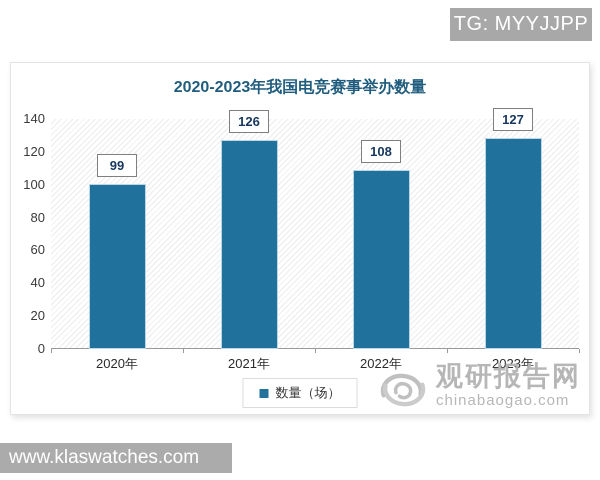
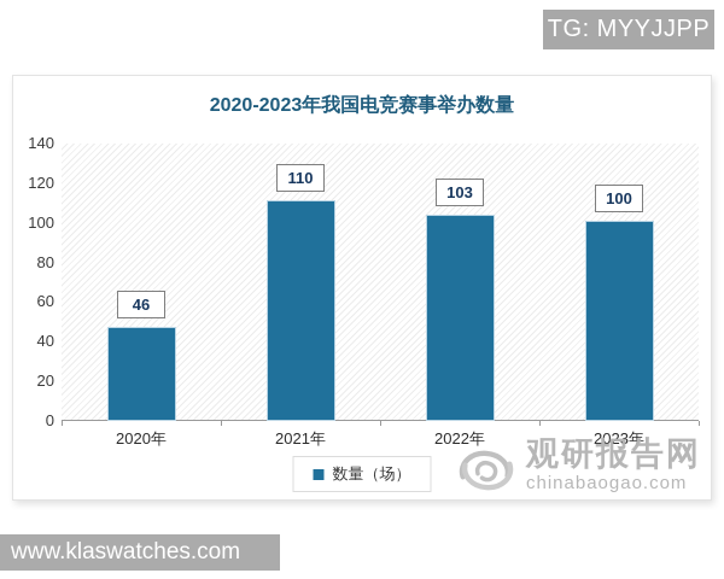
2020年: 99 -> 46
2021年: 126 -> 110
2022年: 108 -> 103
2023年: 127 -> 100
